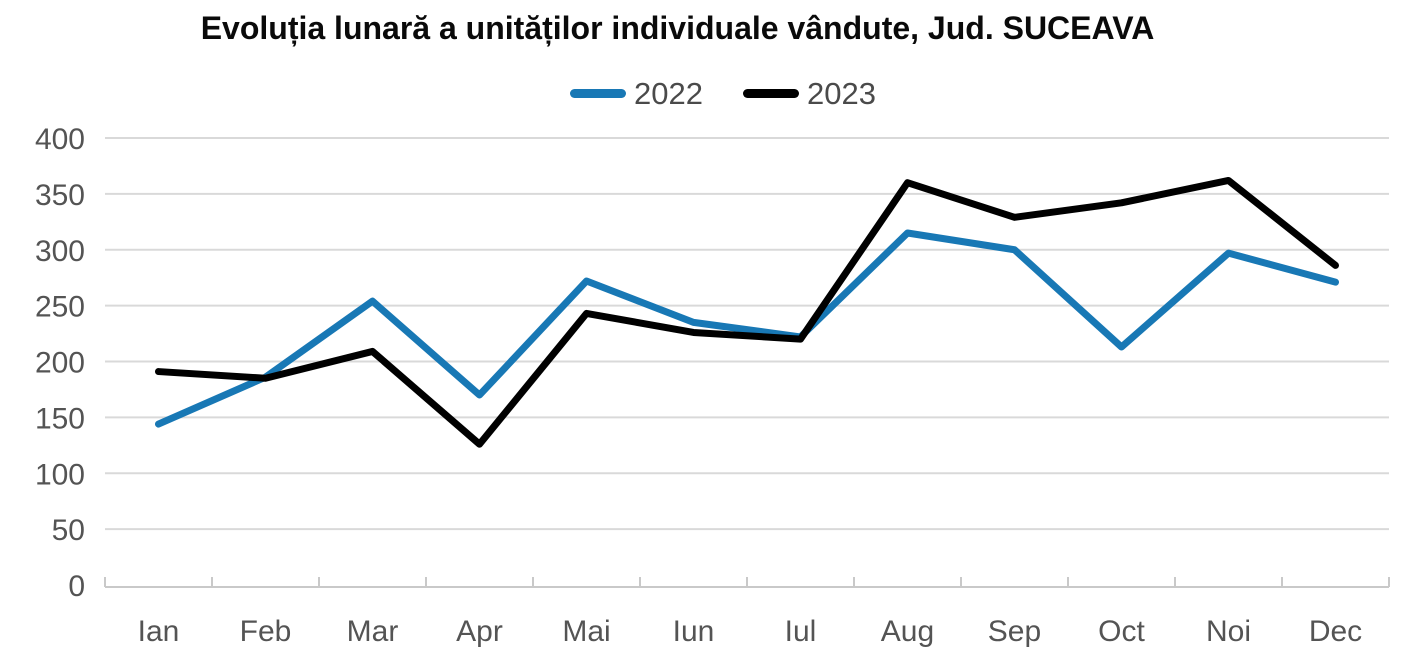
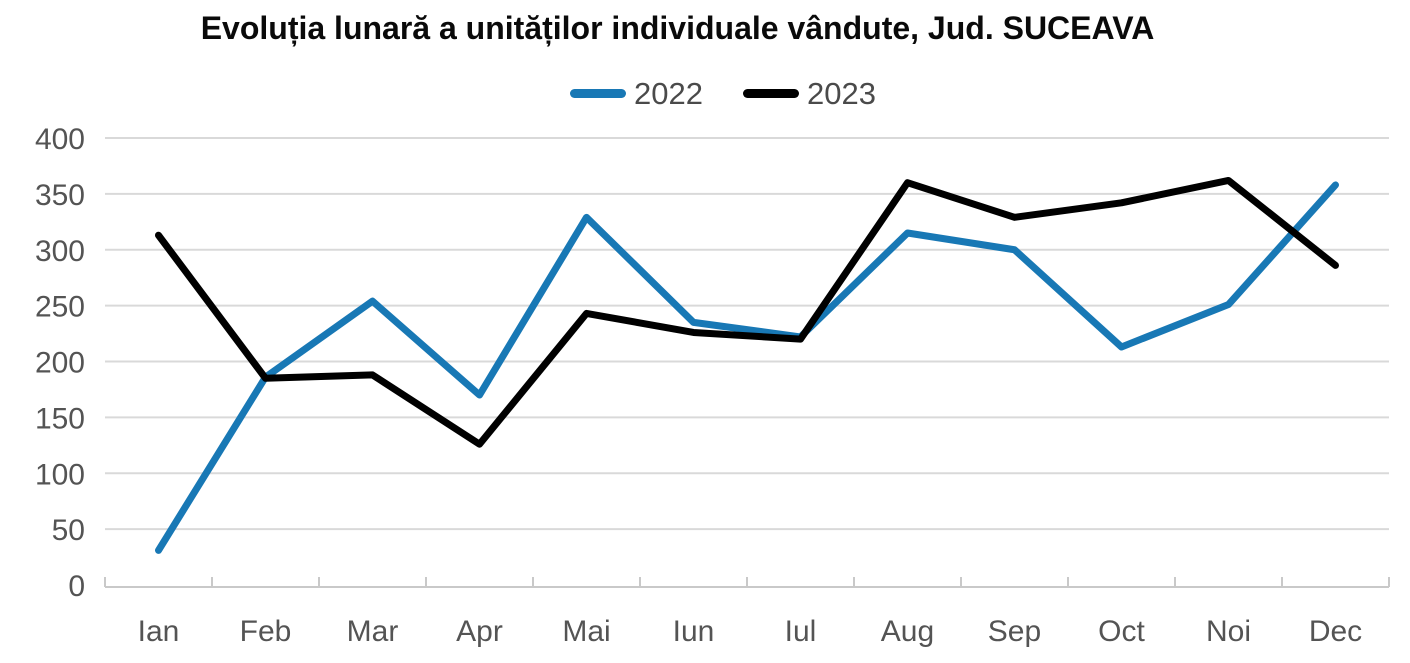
2022/Ian: 144 -> 31
2023/Ian: 191 -> 313
2023/Mar: 209 -> 188
2022/Mai: 272 -> 329
2022/Noi: 297 -> 251
2022/Dec: 271 -> 358
